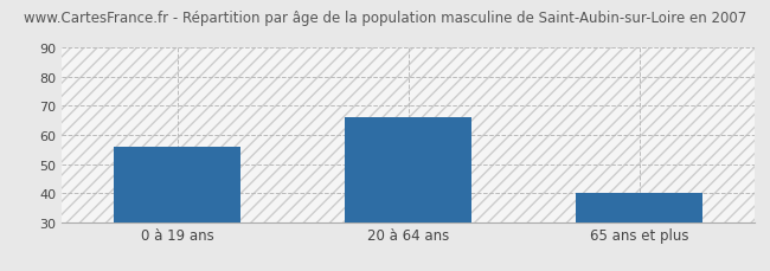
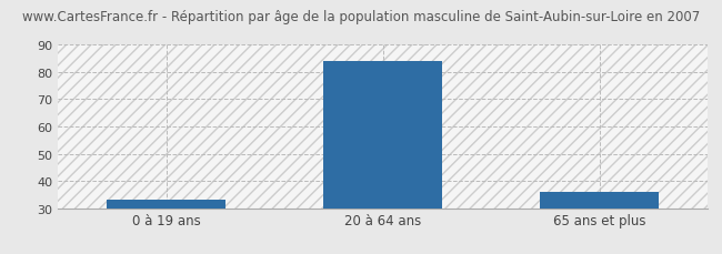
0 à 19 ans: 56 -> 33
20 à 64 ans: 66 -> 84
65 ans et plus: 40 -> 36
